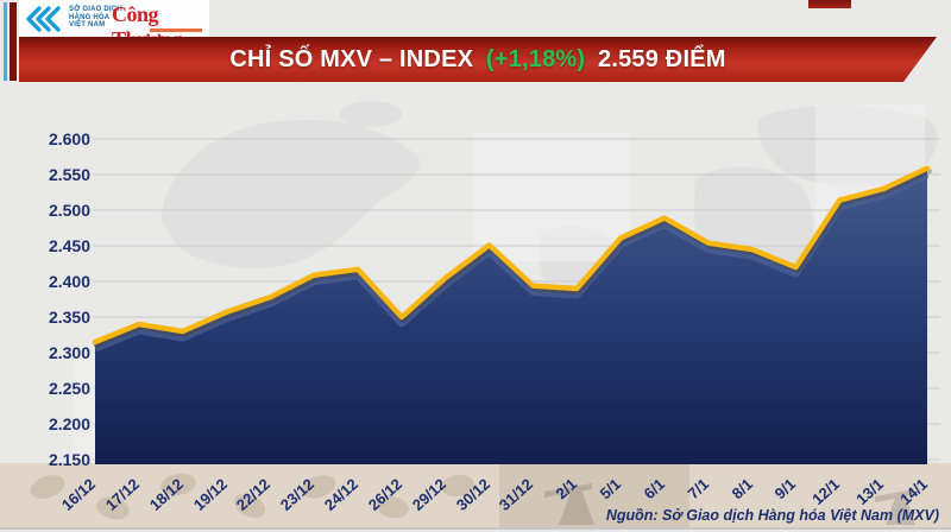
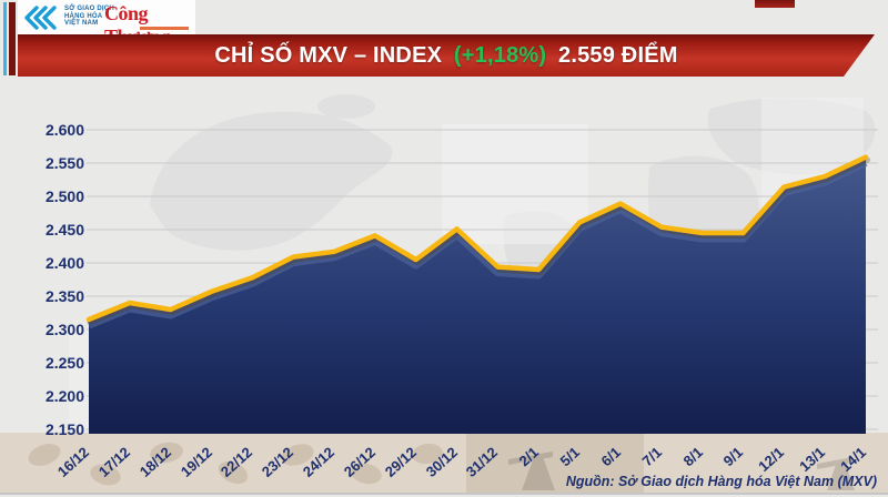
26/12: 2350 -> 2440
9/1: 2420 -> 2440
